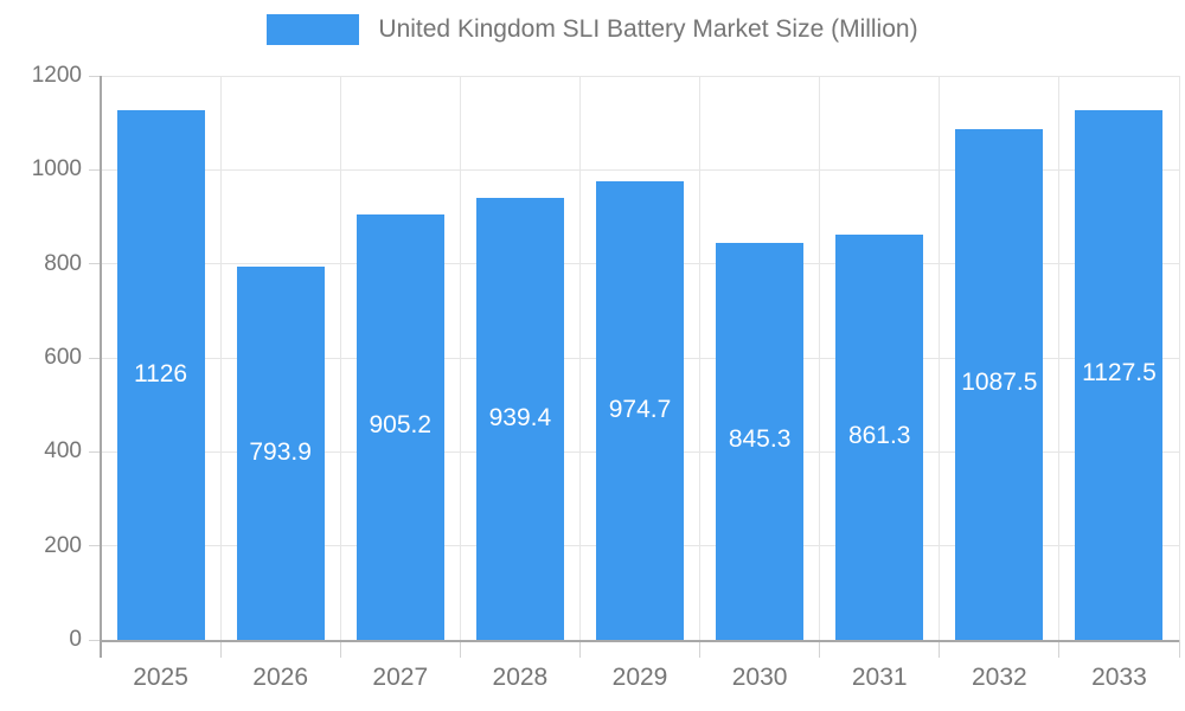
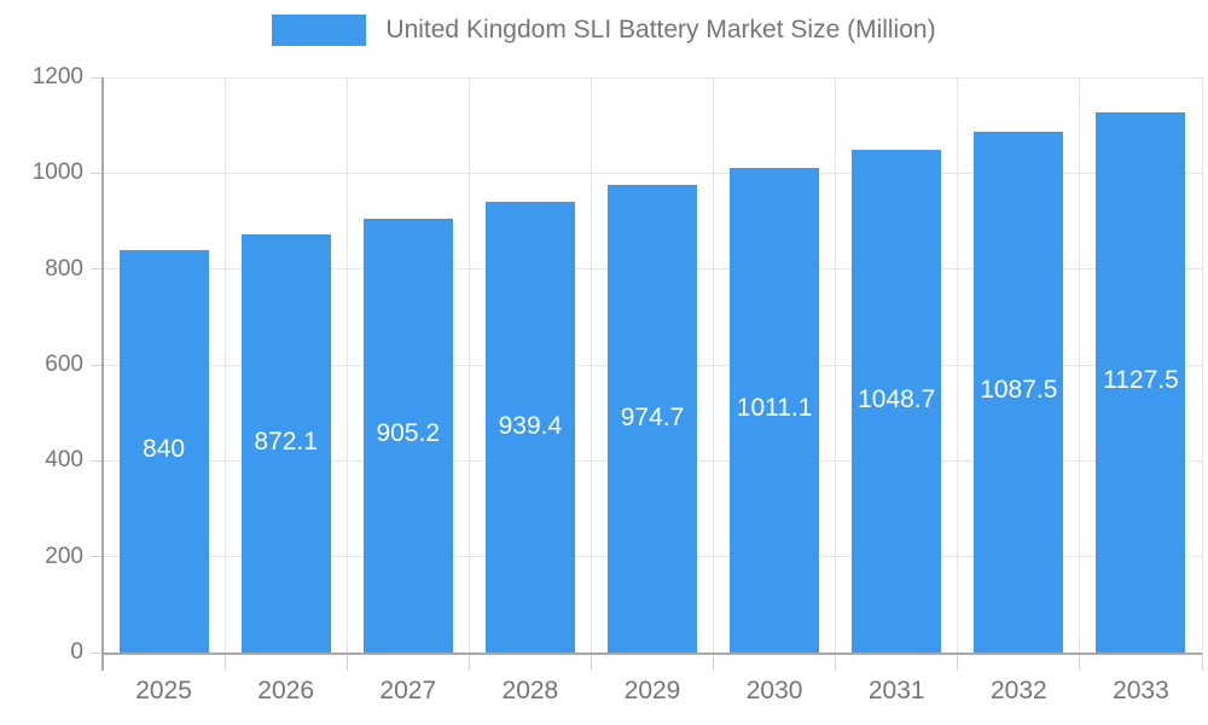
2025: 1126 -> 840
2026: 793.9 -> 872.1
2030: 845.3 -> 1011.1
2031: 861.3 -> 1048.7
